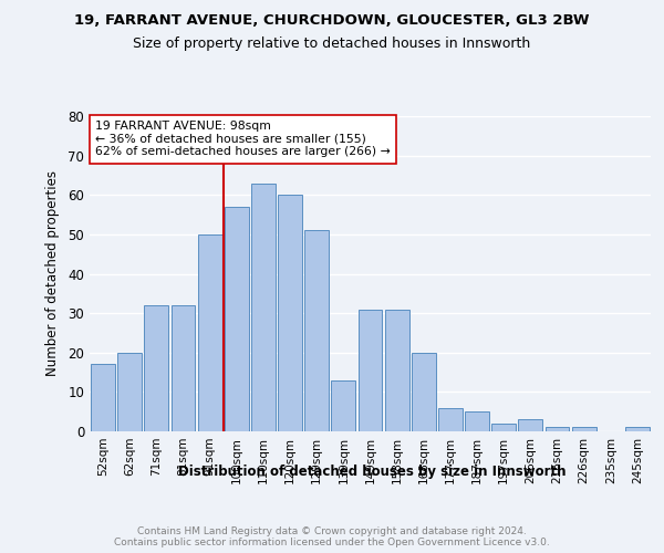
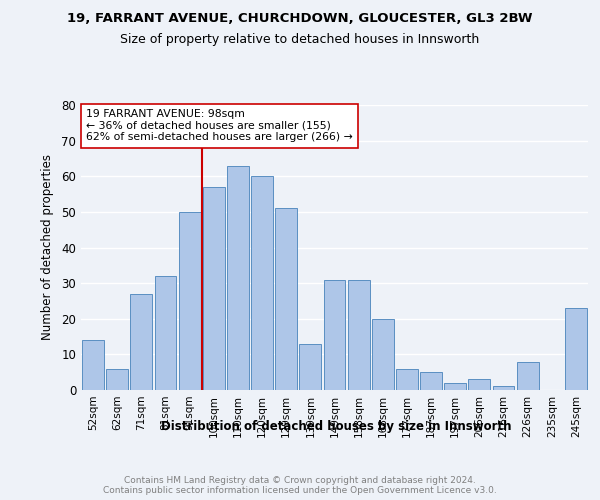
52sqm: 17 -> 14
62sqm: 20 -> 6
71sqm: 32 -> 27
226sqm: 1 -> 8
245sqm: 1 -> 23
